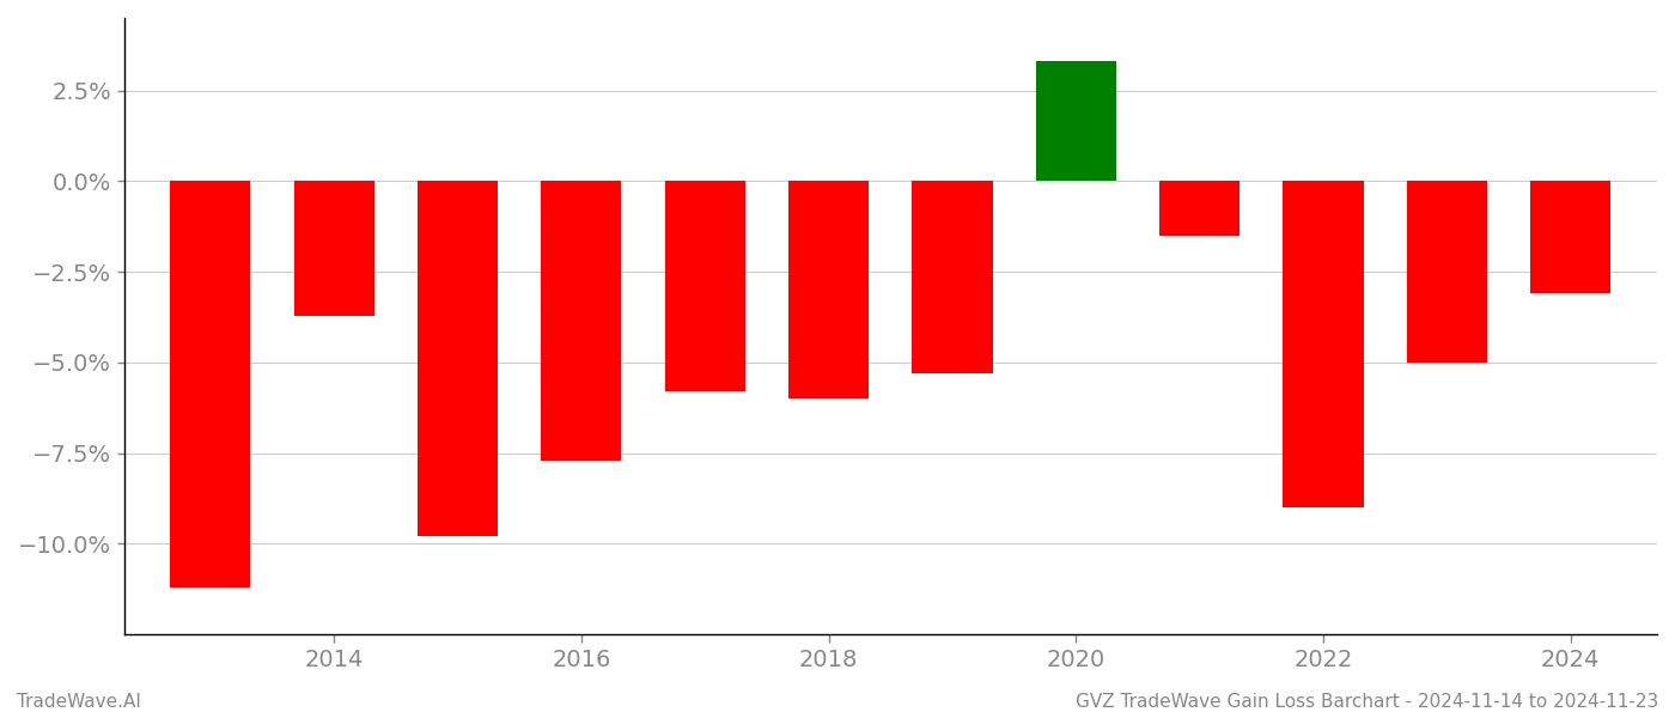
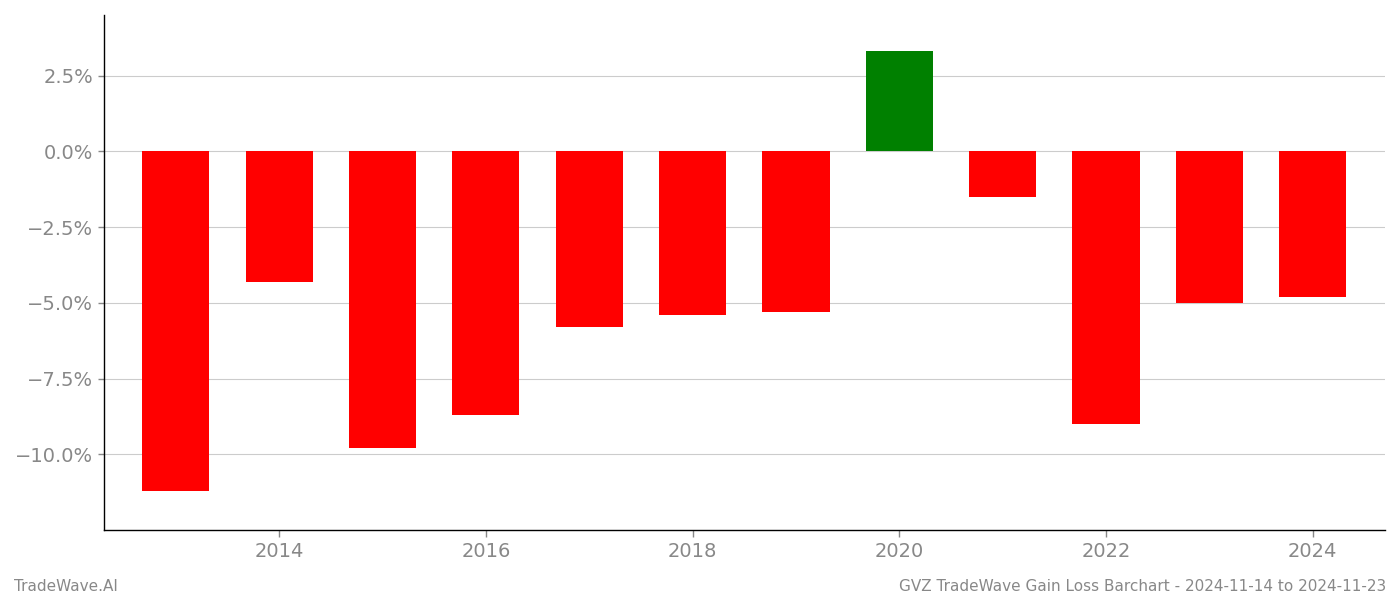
2014: -3.7% -> -4.3%
2016: -7.7% -> -8.7%
2018: -6.0% -> -5.4%
2024: -3.1% -> -4.8%
